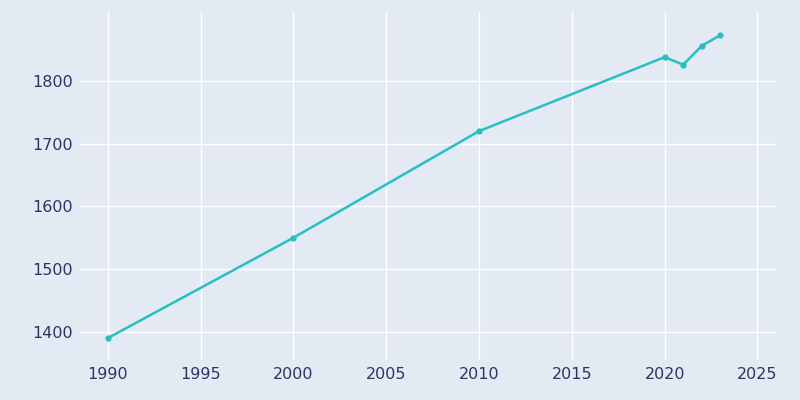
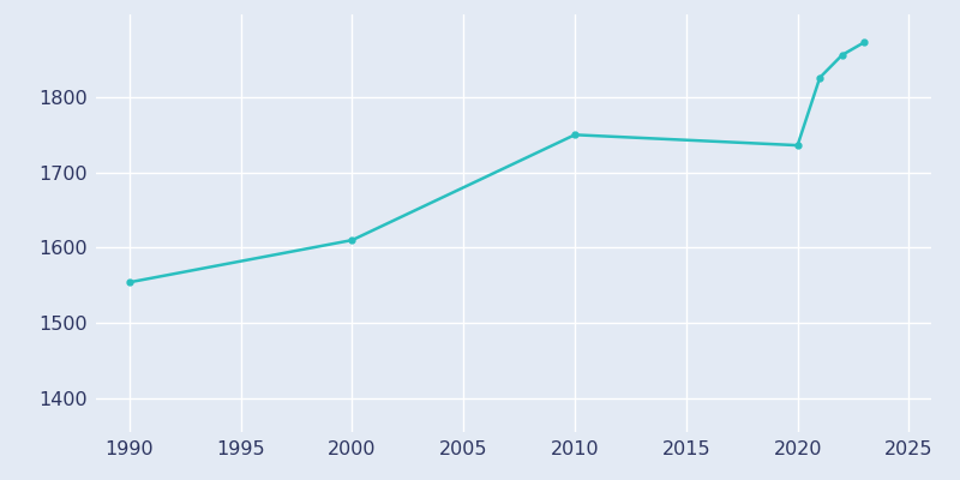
1990: 1390 -> 1554
2000: 1550 -> 1610
2010: 1720 -> 1750
2020: 1838 -> 1736
